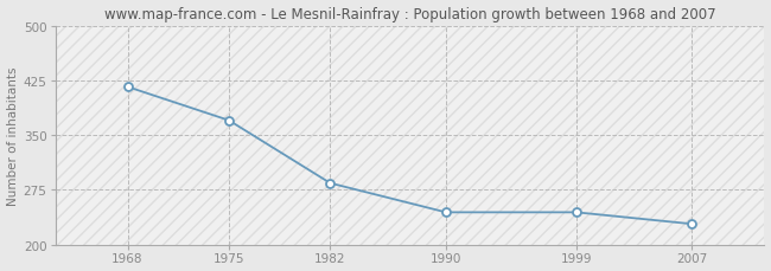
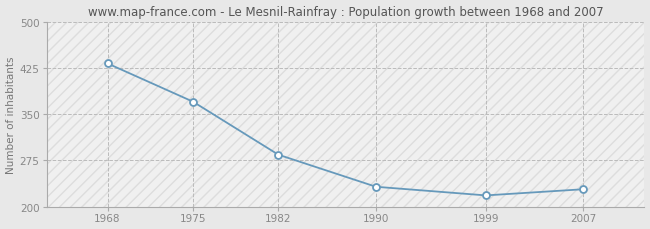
1968: 416 -> 432
1990: 244 -> 232
1999: 244 -> 218
